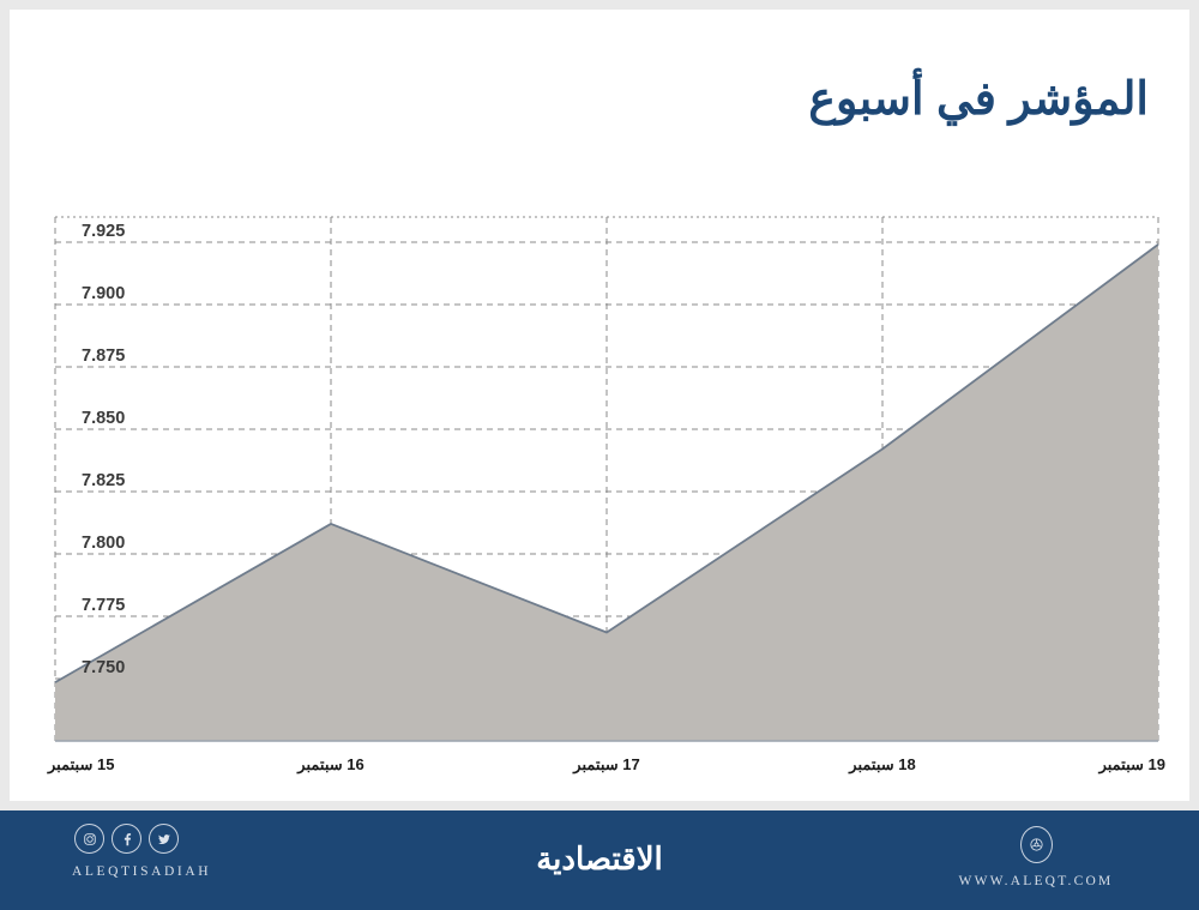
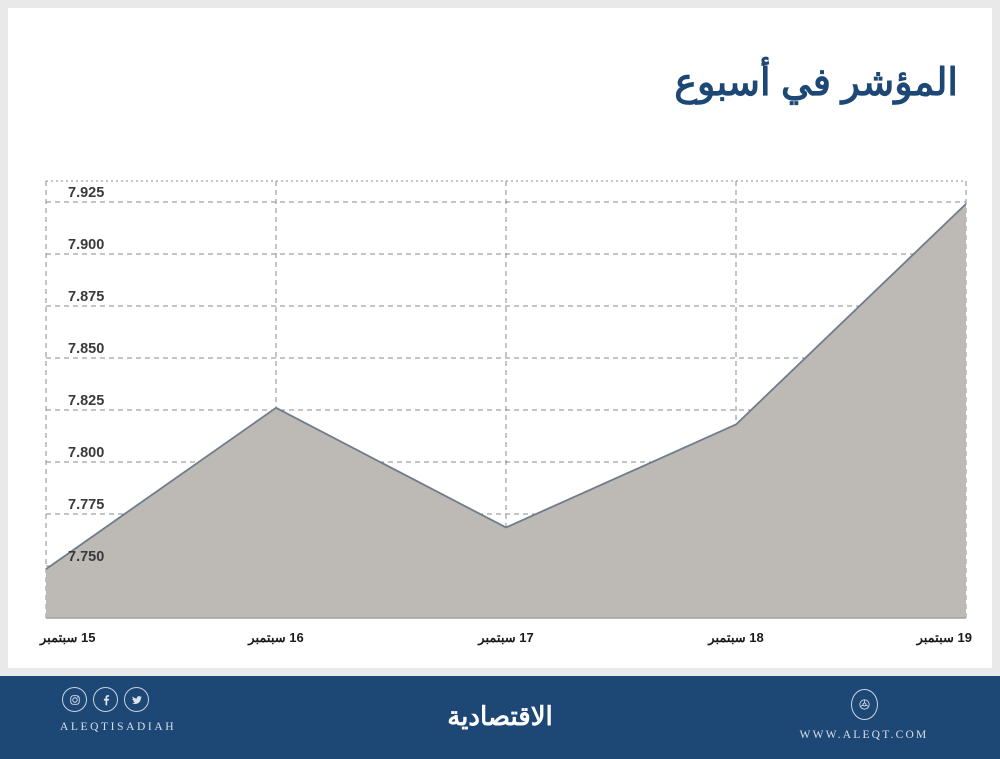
16 سبتمبر: 7.812 -> 7.826
18 سبتمبر: 7.842 -> 7.818
